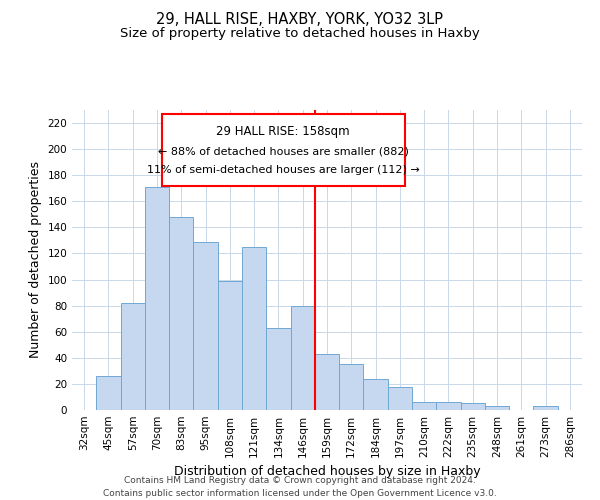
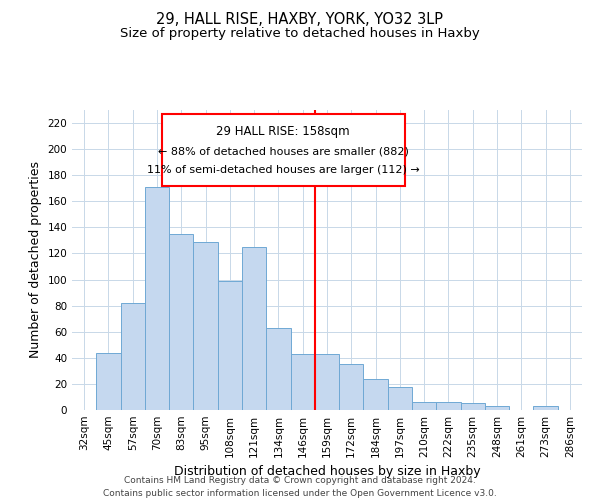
45sqm: 26 -> 44
83sqm: 148 -> 135
146sqm: 80 -> 43
